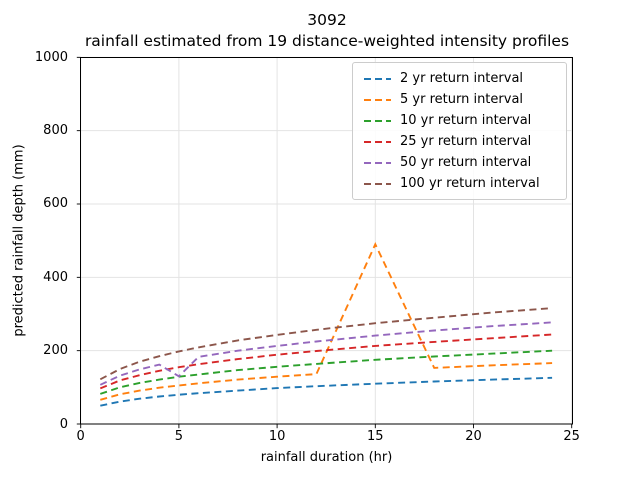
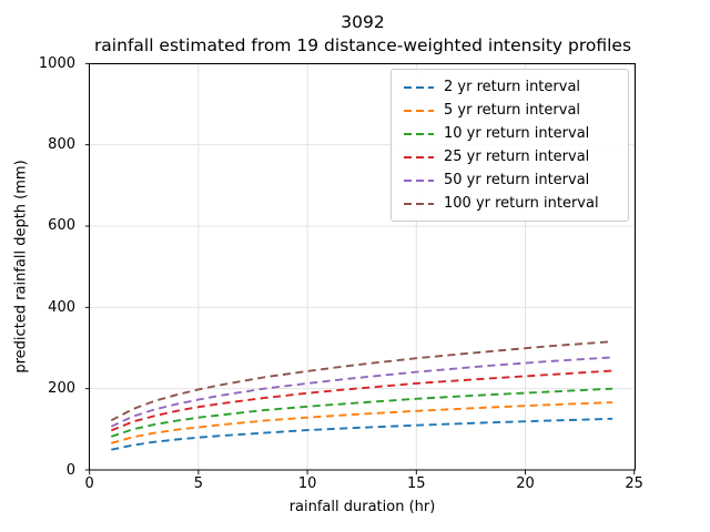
50 yr return interval/5: 130 -> 170
5 yr return interval/15: 490 -> 140
